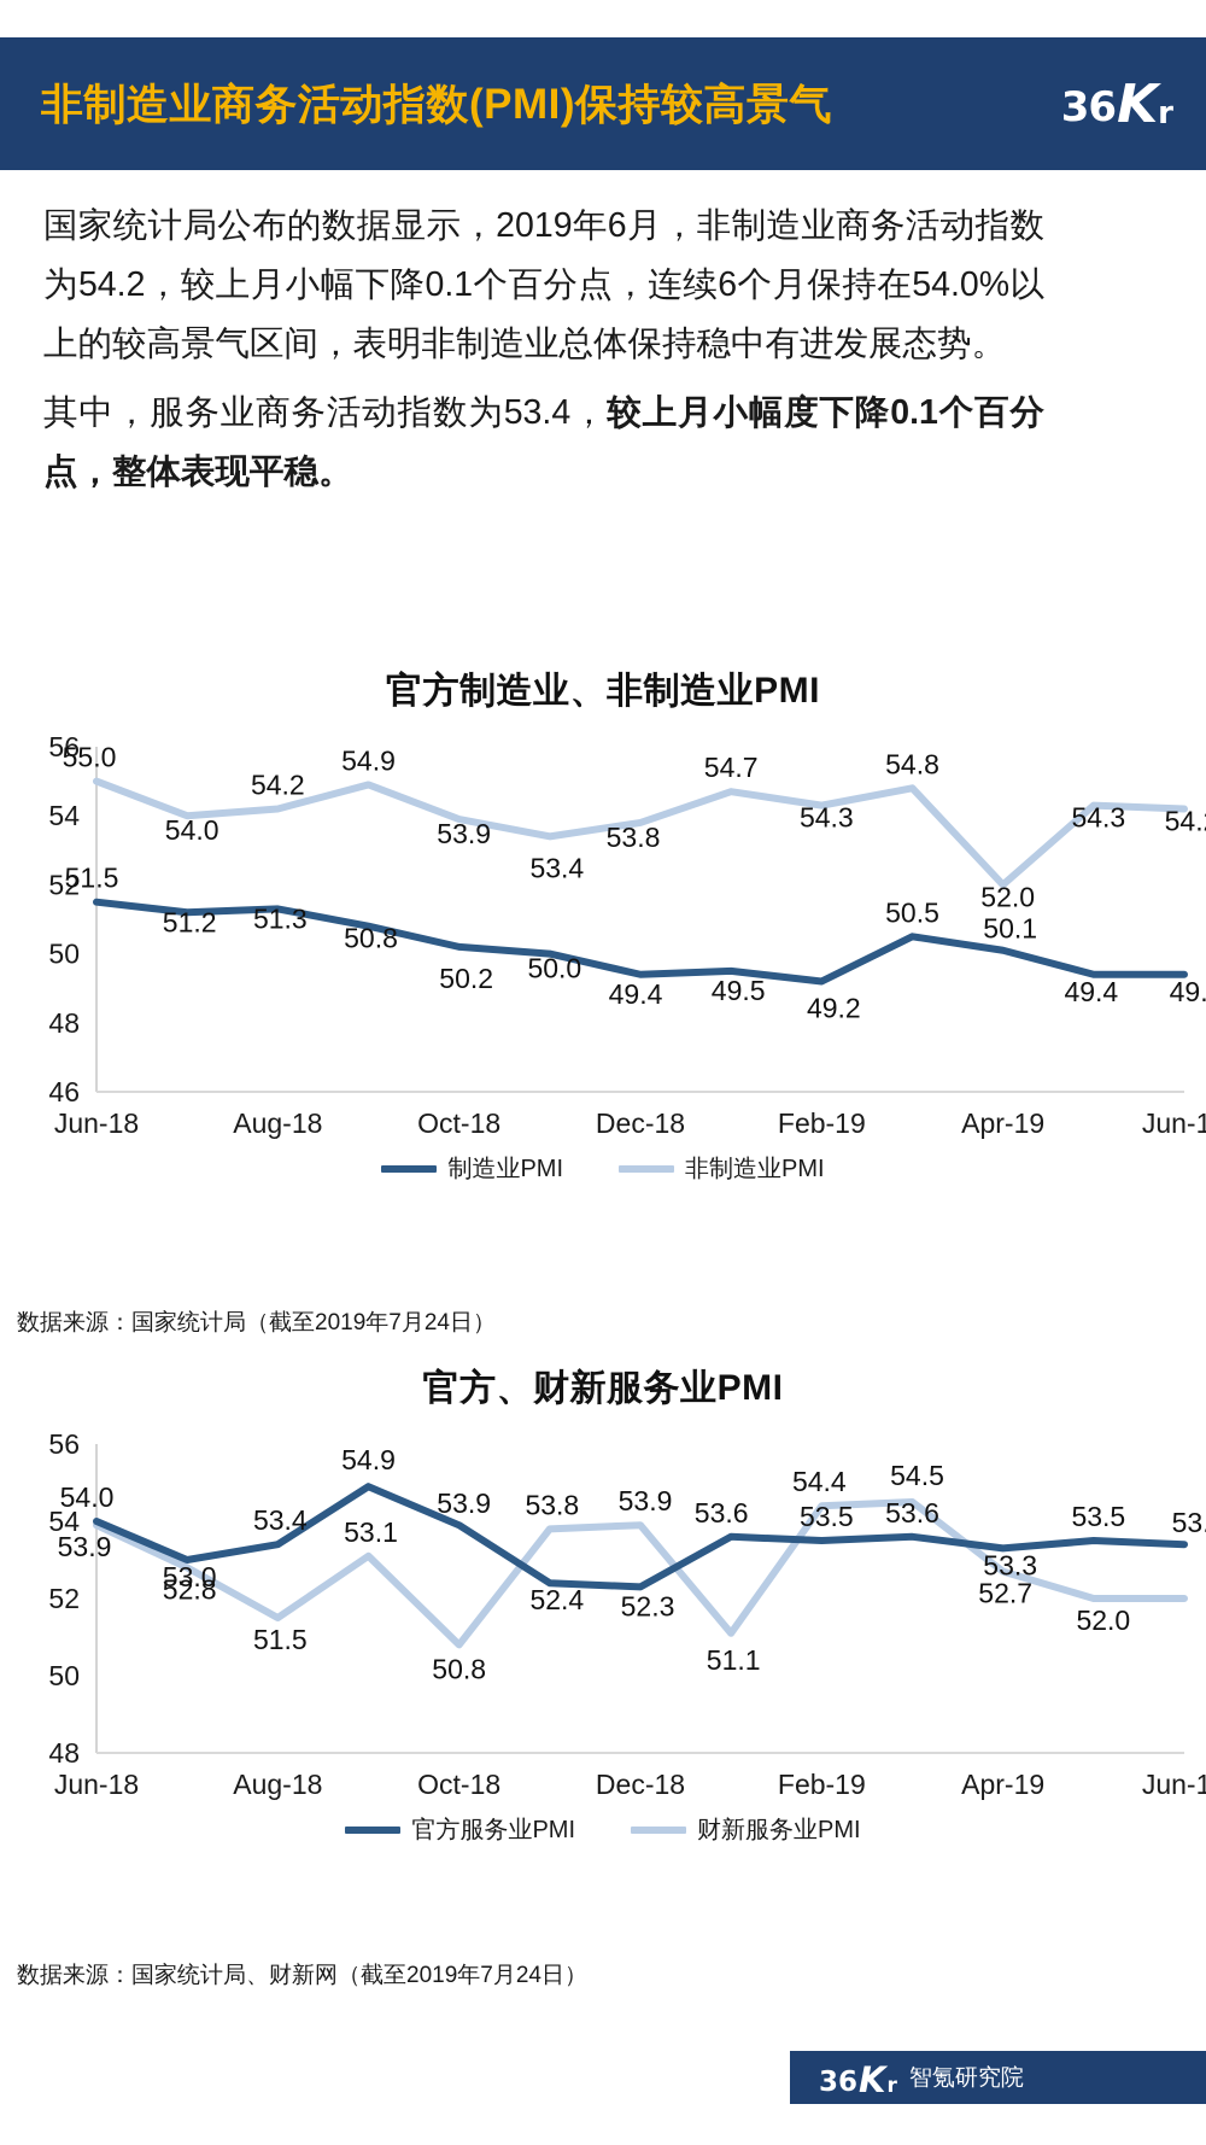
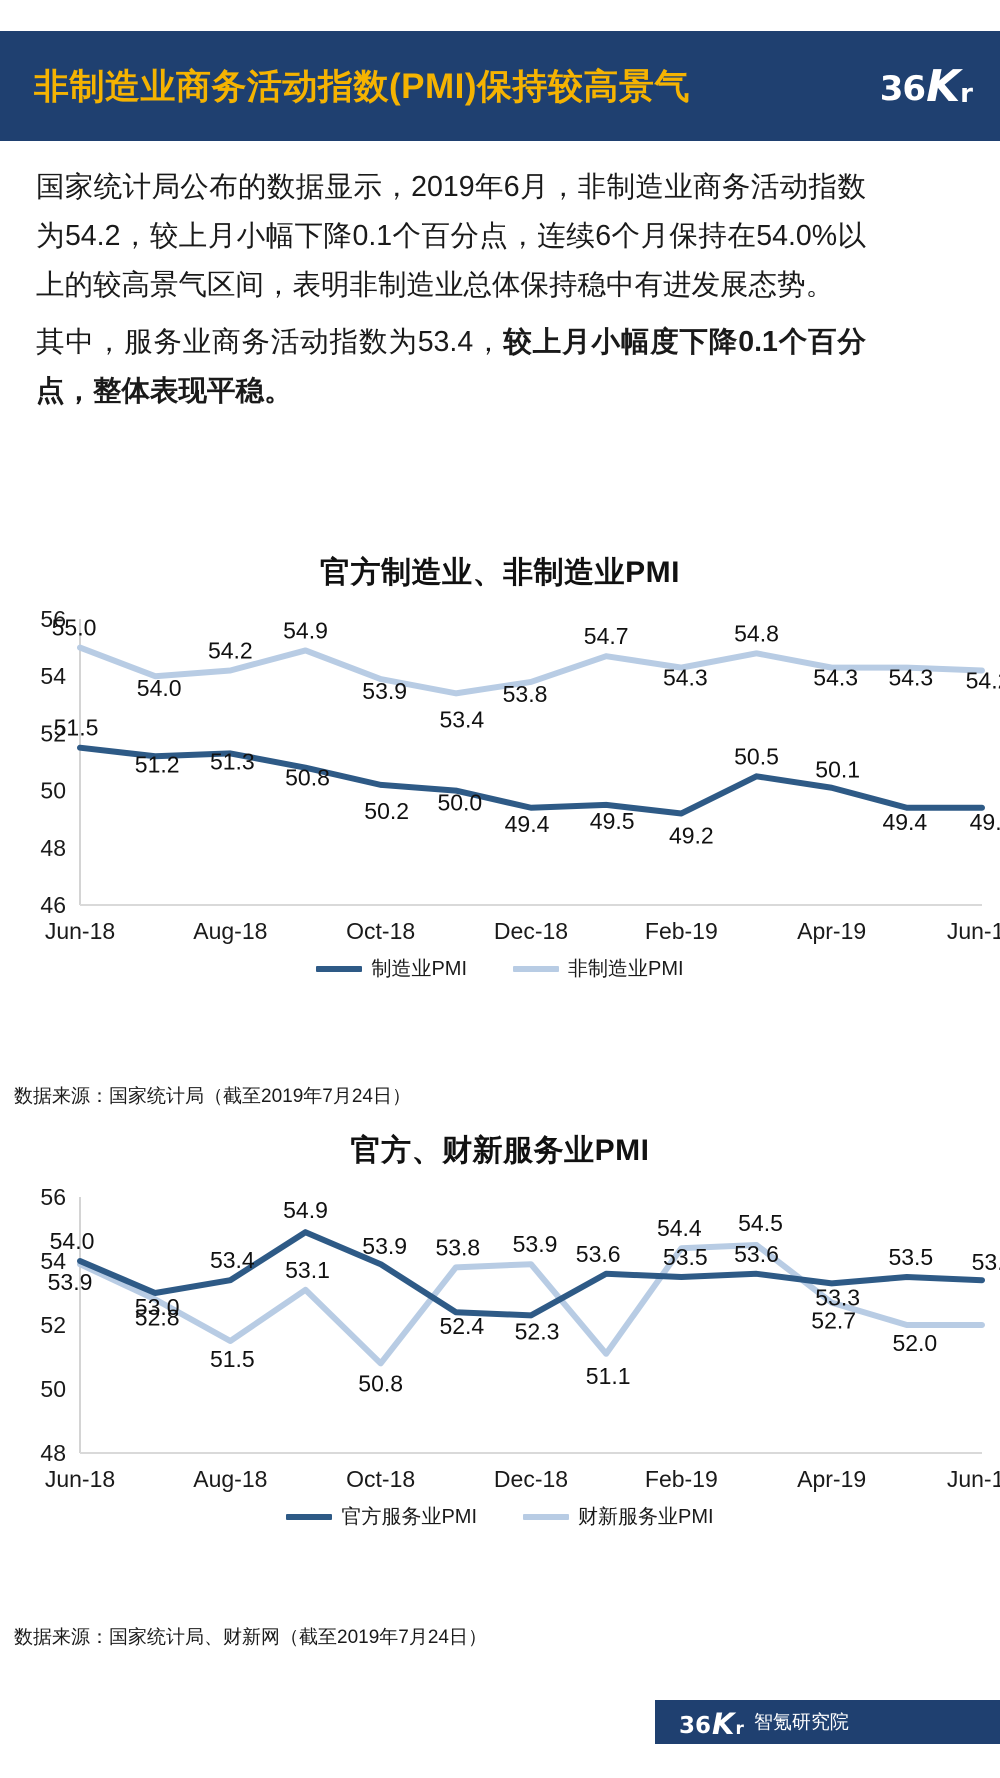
官方制造业、非制造业PMI/非制造业PMI/Apr-19: 52.0 -> 54.3
